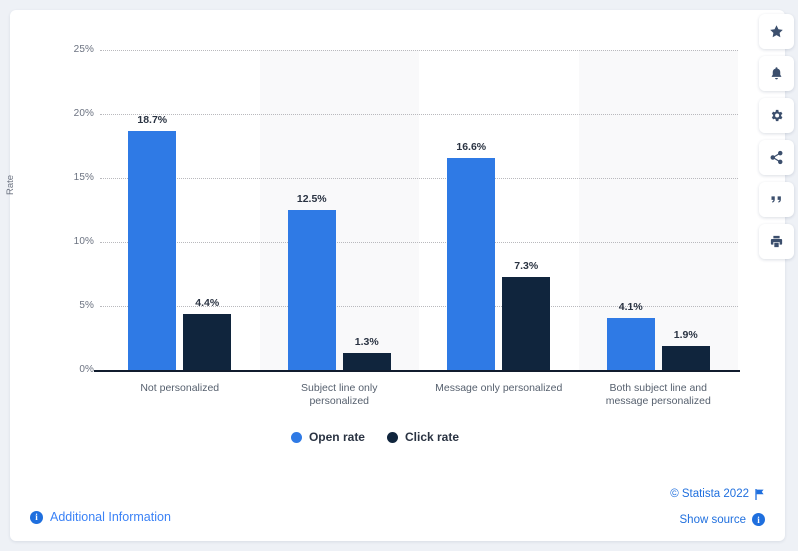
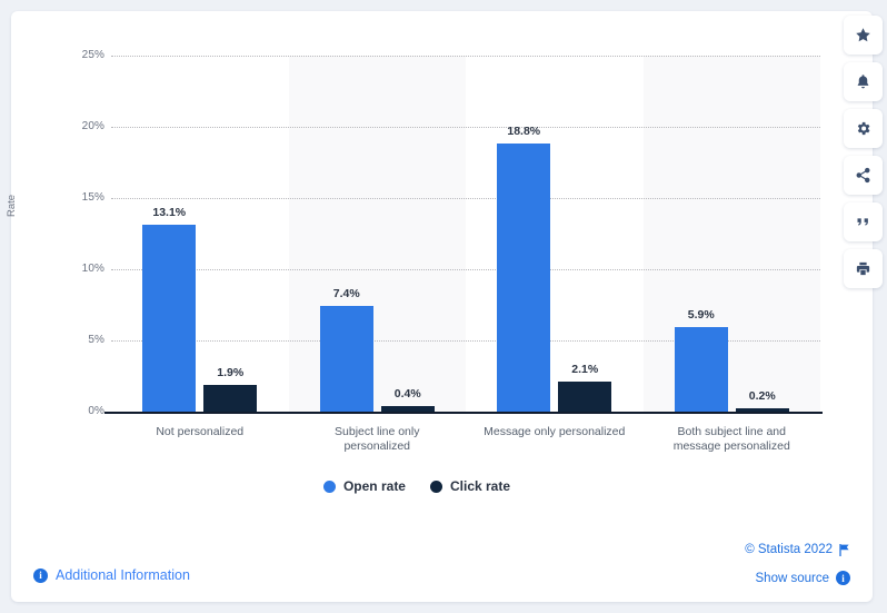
Open rate/Not personalized: 18.7% -> 13.1%
Click rate/Not personalized: 4.4% -> 1.9%
Open rate/Subject line only personalized: 12.5% -> 7.4%
Click rate/Subject line only personalized: 1.3% -> 0.4%
Open rate/Message only personalized: 16.6% -> 18.8%
Click rate/Message only personalized: 7.3% -> 2.1%
Open rate/Both subject line and message personalized: 4.1% -> 5.9%
Click rate/Both subject line and message personalized: 1.9% -> 0.2%
